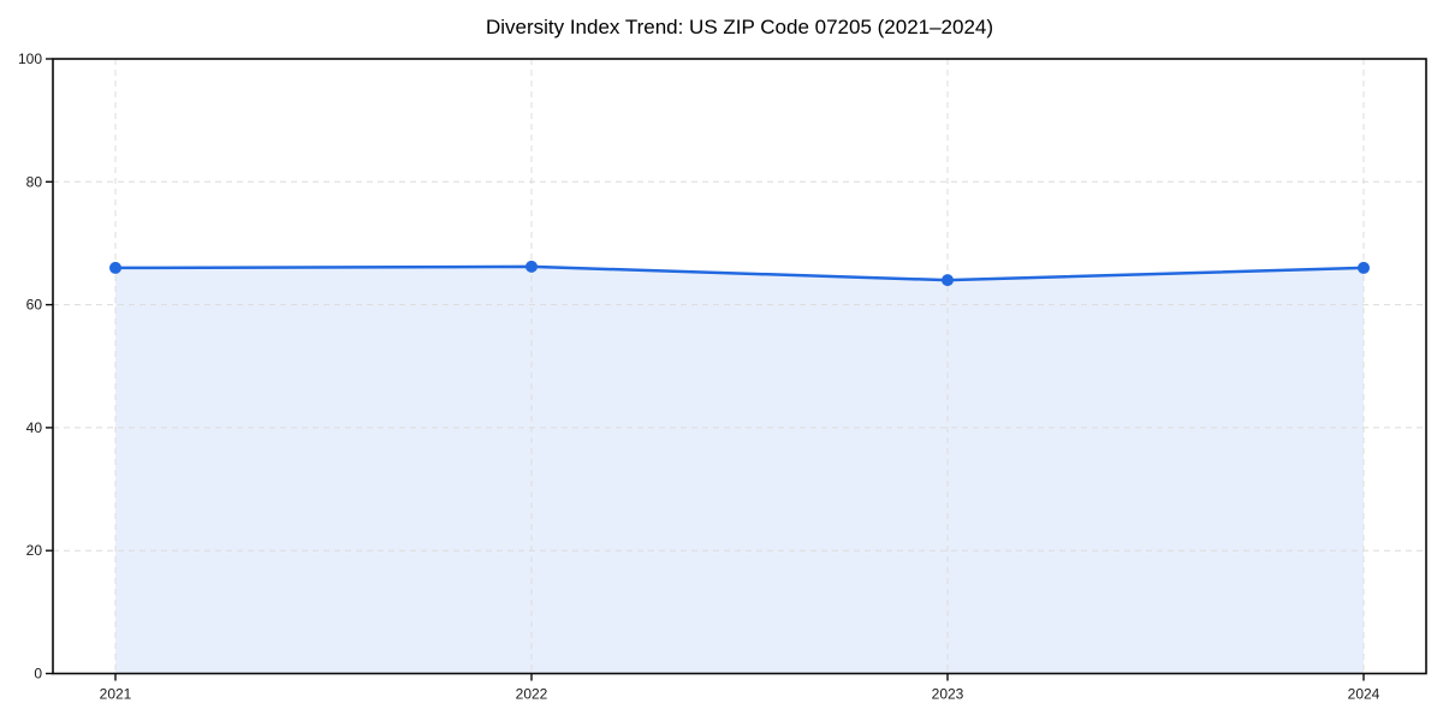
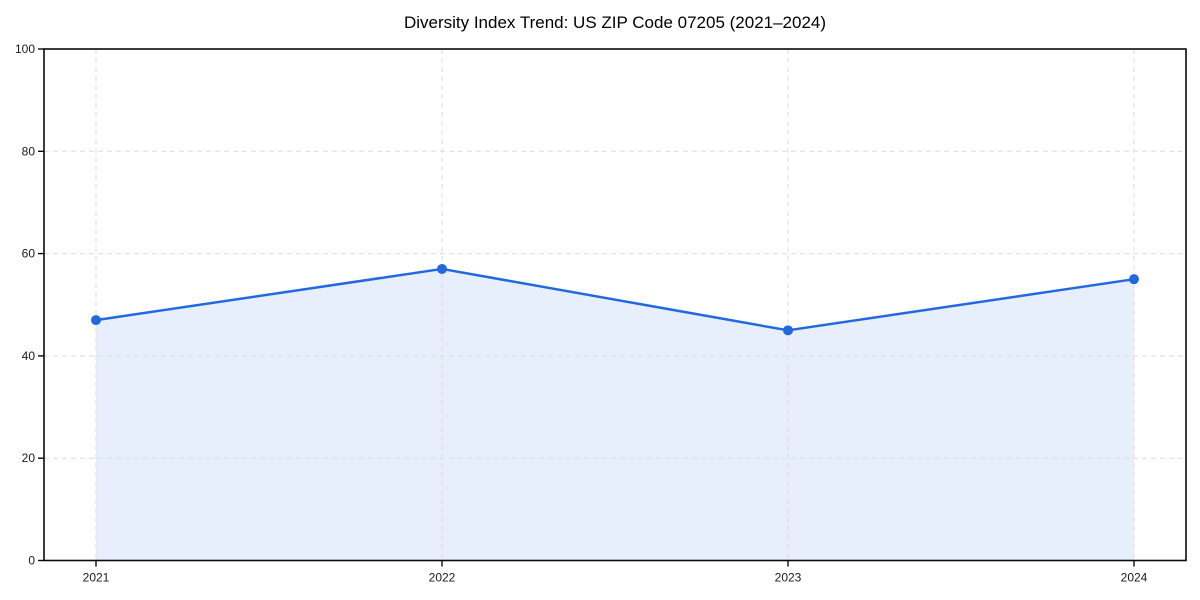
2021: 66 -> 47
2022: 66 -> 57
2023: 64 -> 45
2024: 66 -> 55
